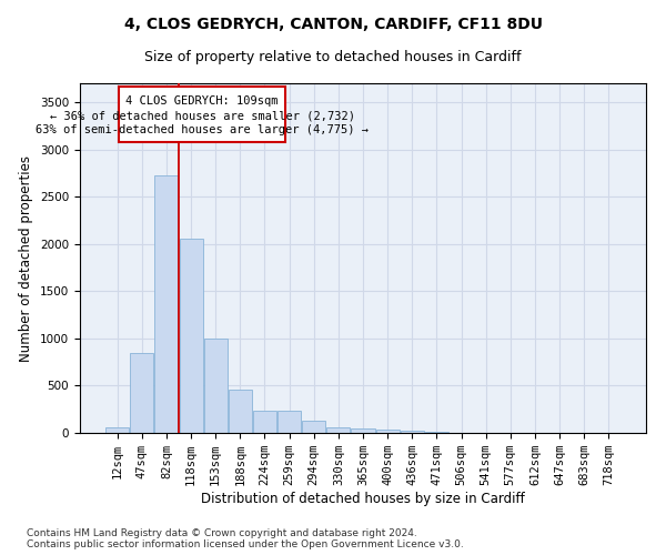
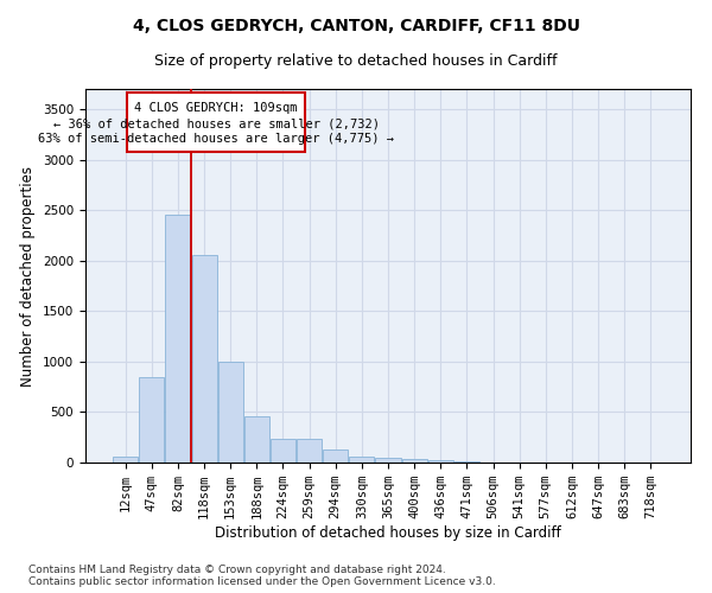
82sqm: 2720 -> 2460
